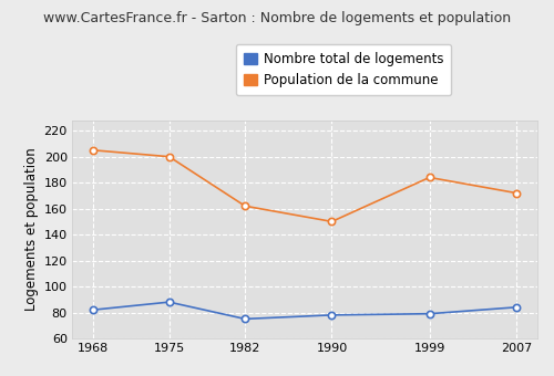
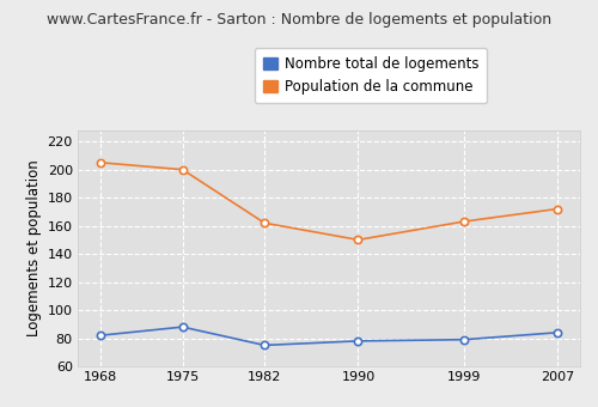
Population de la commune/1999: 184 -> 163
